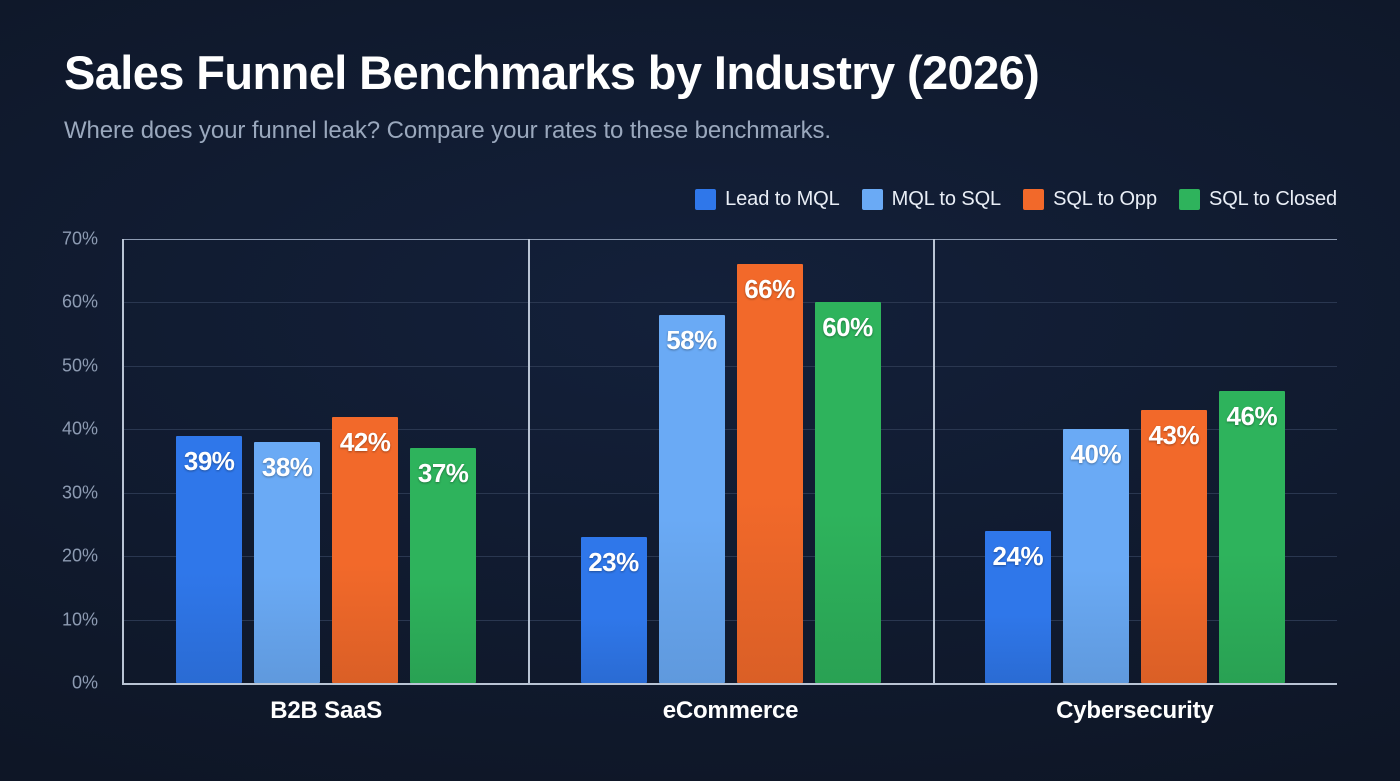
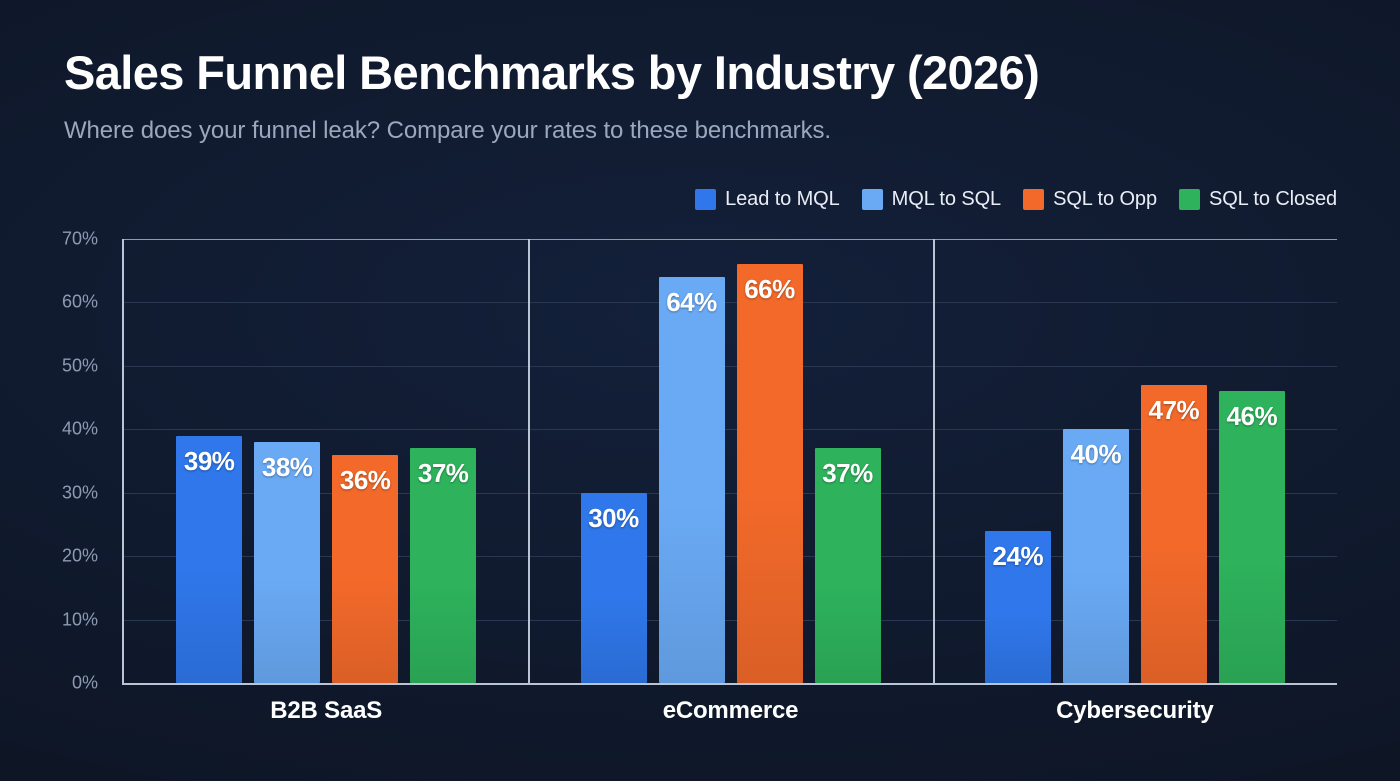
SQL to Opp/B2B SaaS: 42% -> 36%
Lead to MQL/eCommerce: 23% -> 30%
MQL to SQL/eCommerce: 58% -> 64%
SQL to Closed/eCommerce: 60% -> 37%
SQL to Opp/Cybersecurity: 43% -> 47%
